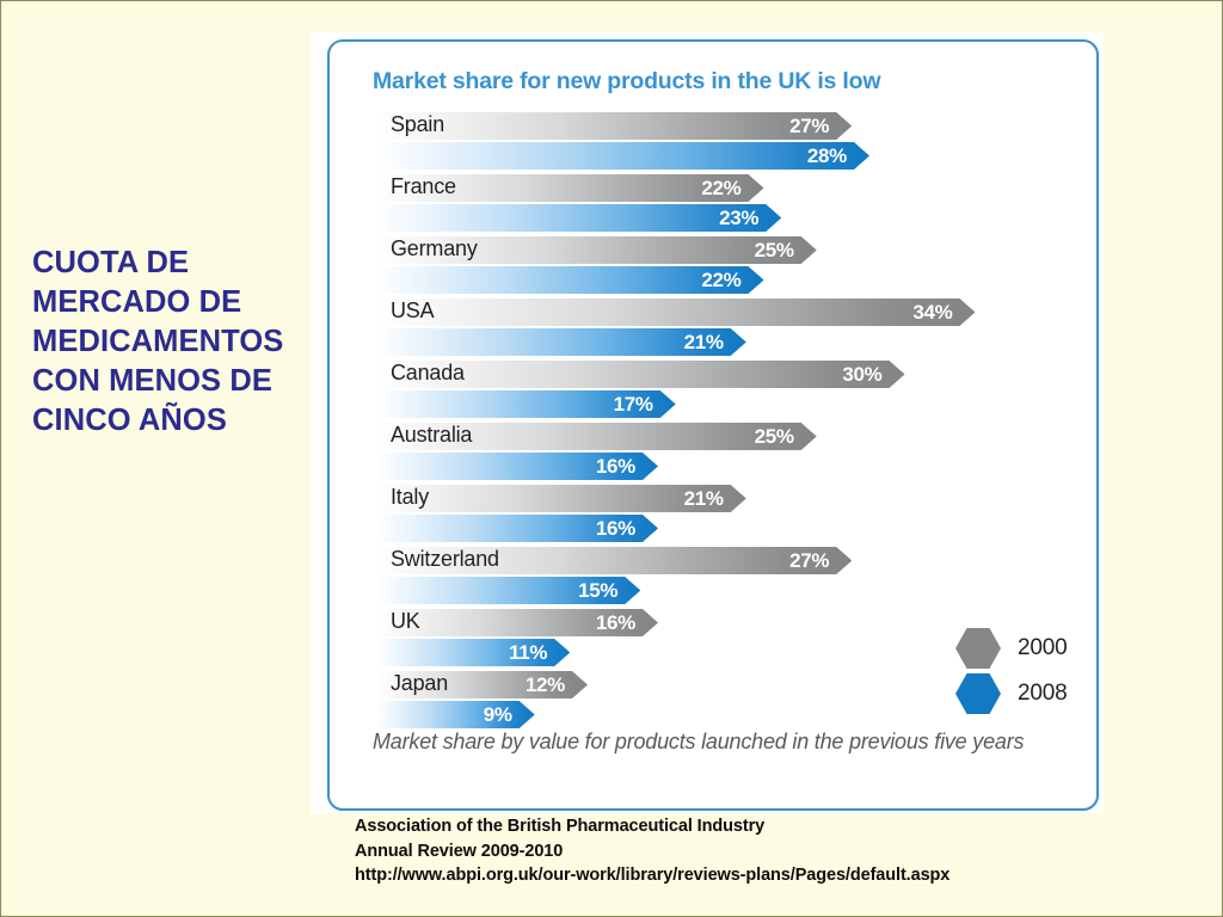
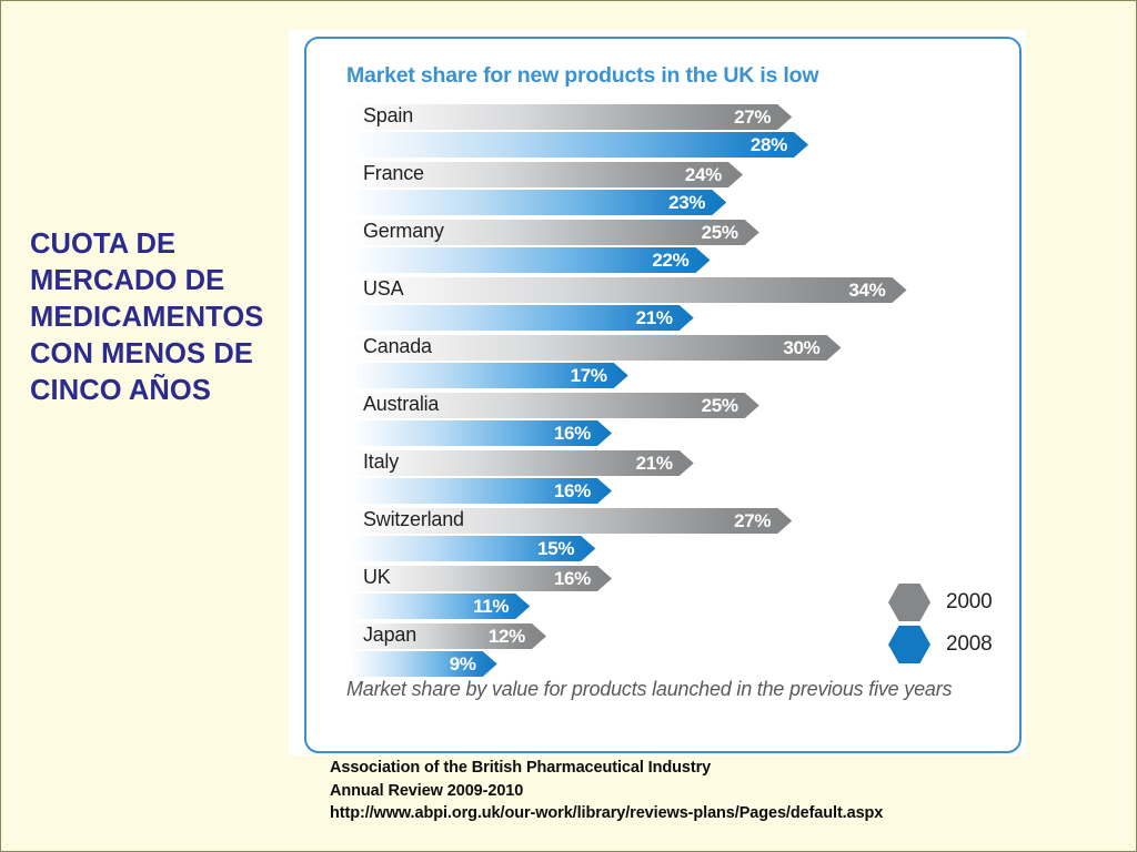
2000/France: 22% -> 24%
